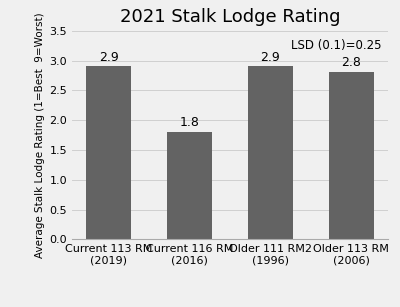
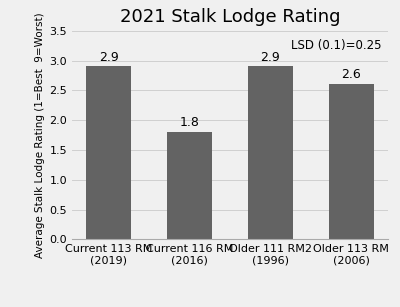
Older 113 RM (2006): 2.8 -> 2.6
